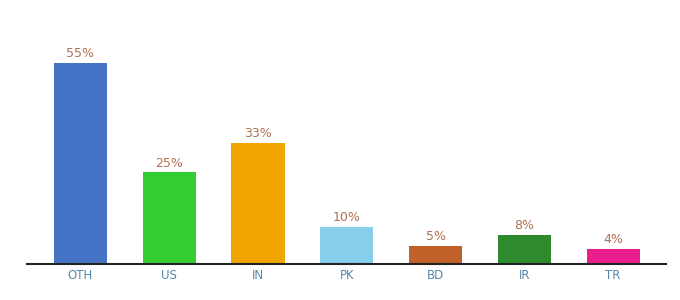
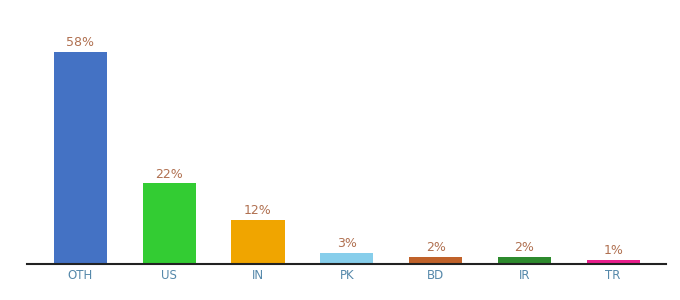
OTH: 55% -> 58%
US: 25% -> 22%
IN: 33% -> 12%
PK: 10% -> 3%
BD: 5% -> 2%
IR: 8% -> 2%
TR: 4% -> 1%
